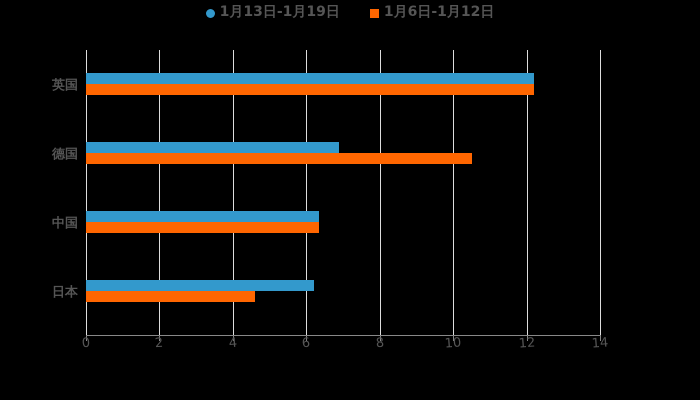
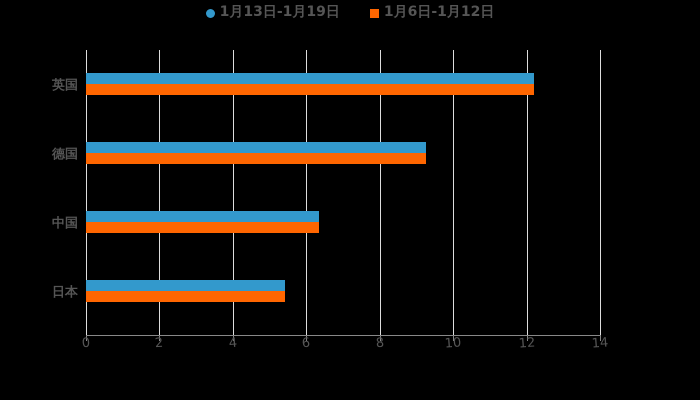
1月13日-1月19日/德国: 6.9 -> 9.3
1月6日-1月12日/德国: 10.5 -> 9.3
1月13日-1月19日/日本: 6.2 -> 5.4
1月6日-1月12日/日本: 4.6 -> 5.4
